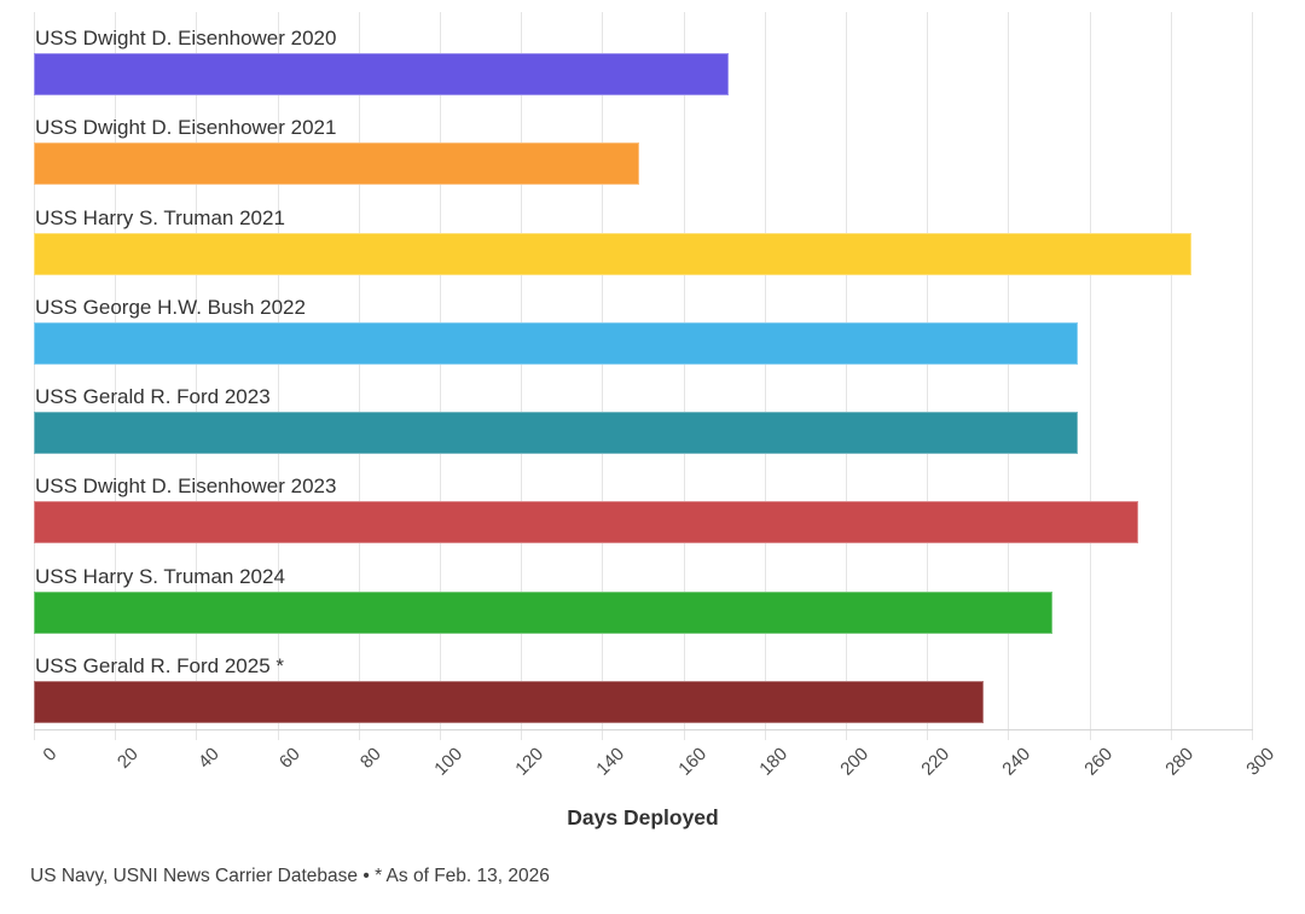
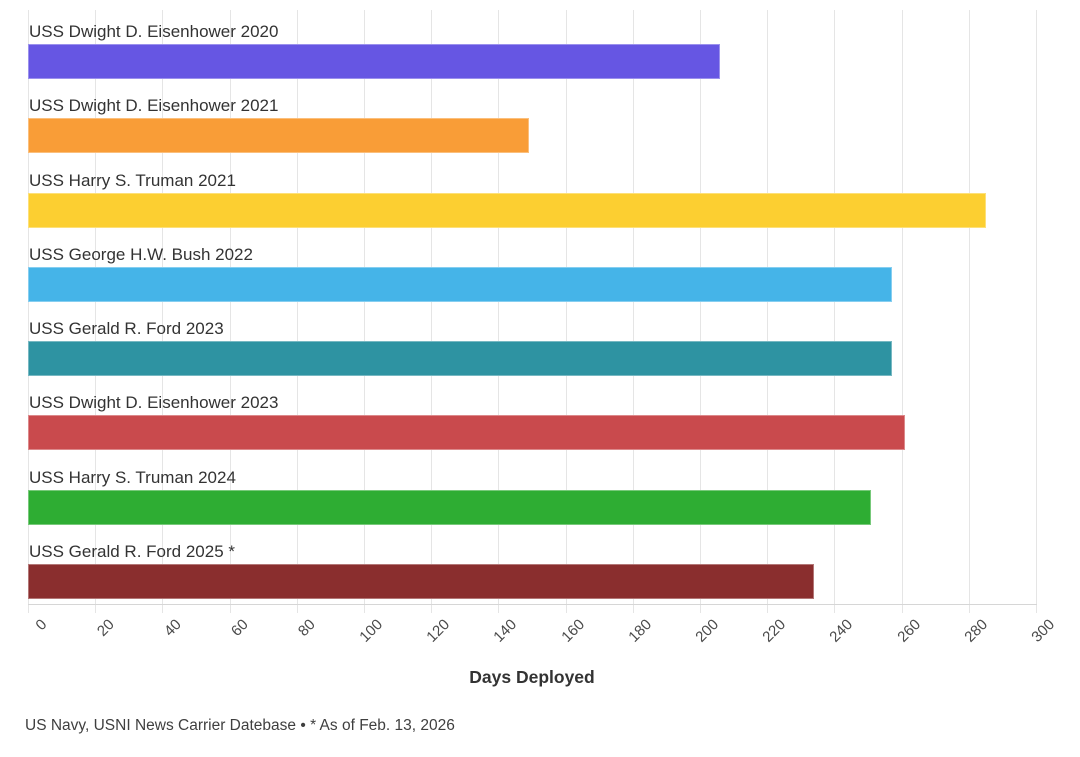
USS Dwight D. Eisenhower 2020: 171 -> 206
USS Dwight D. Eisenhower 2023: 272 -> 261
